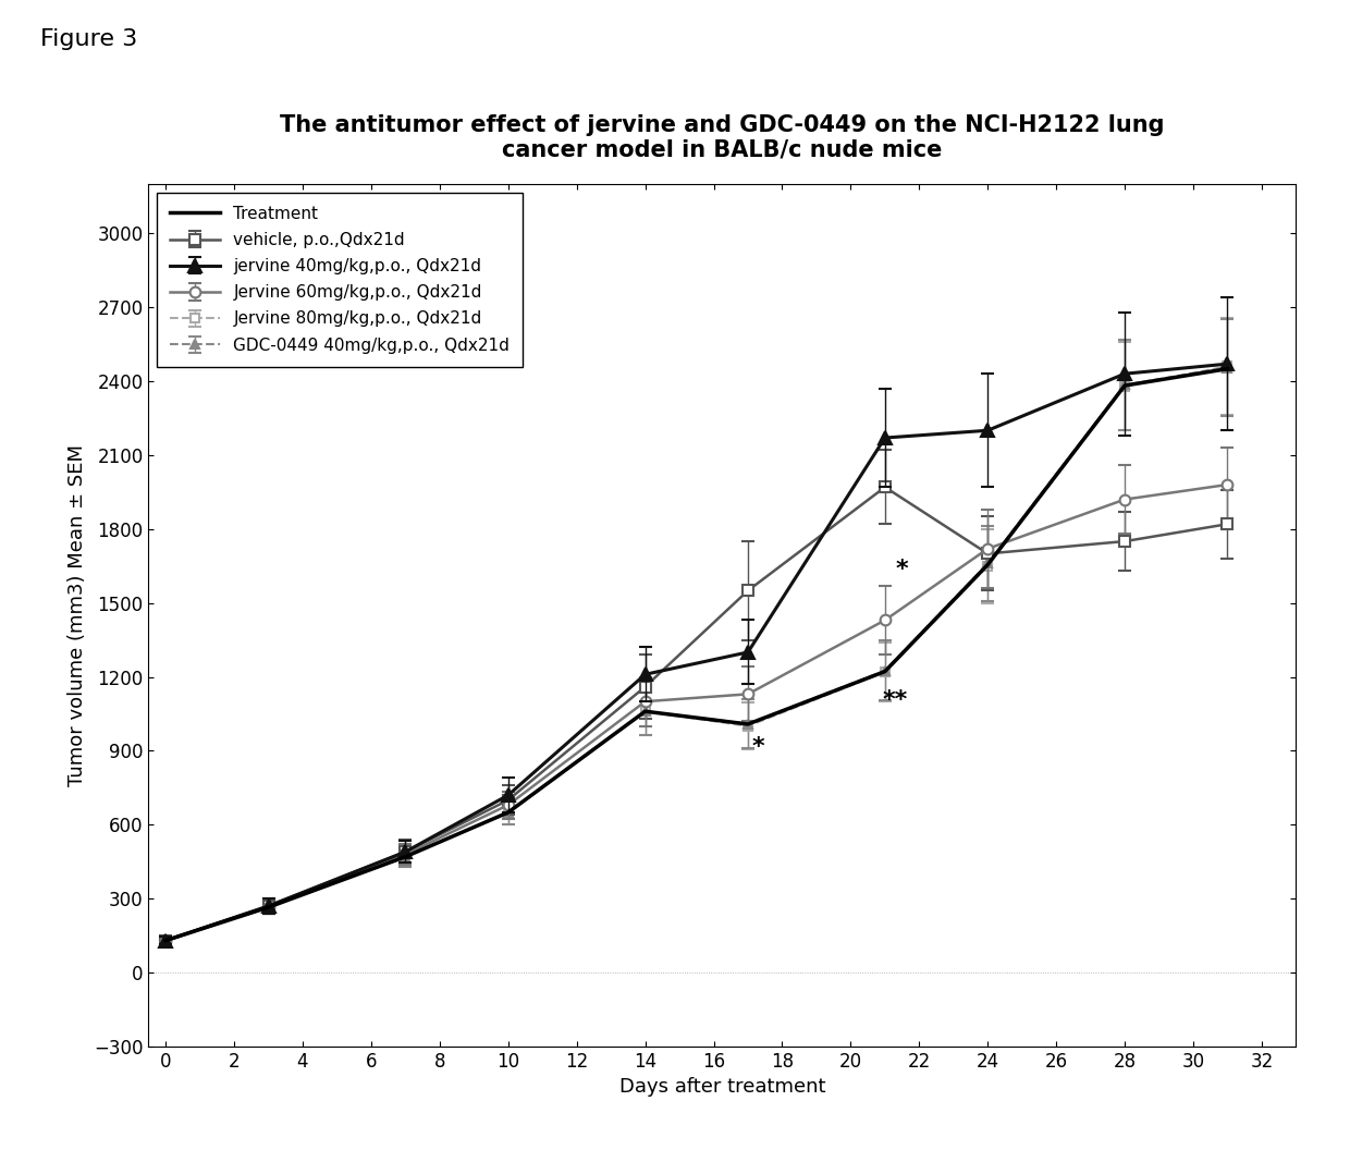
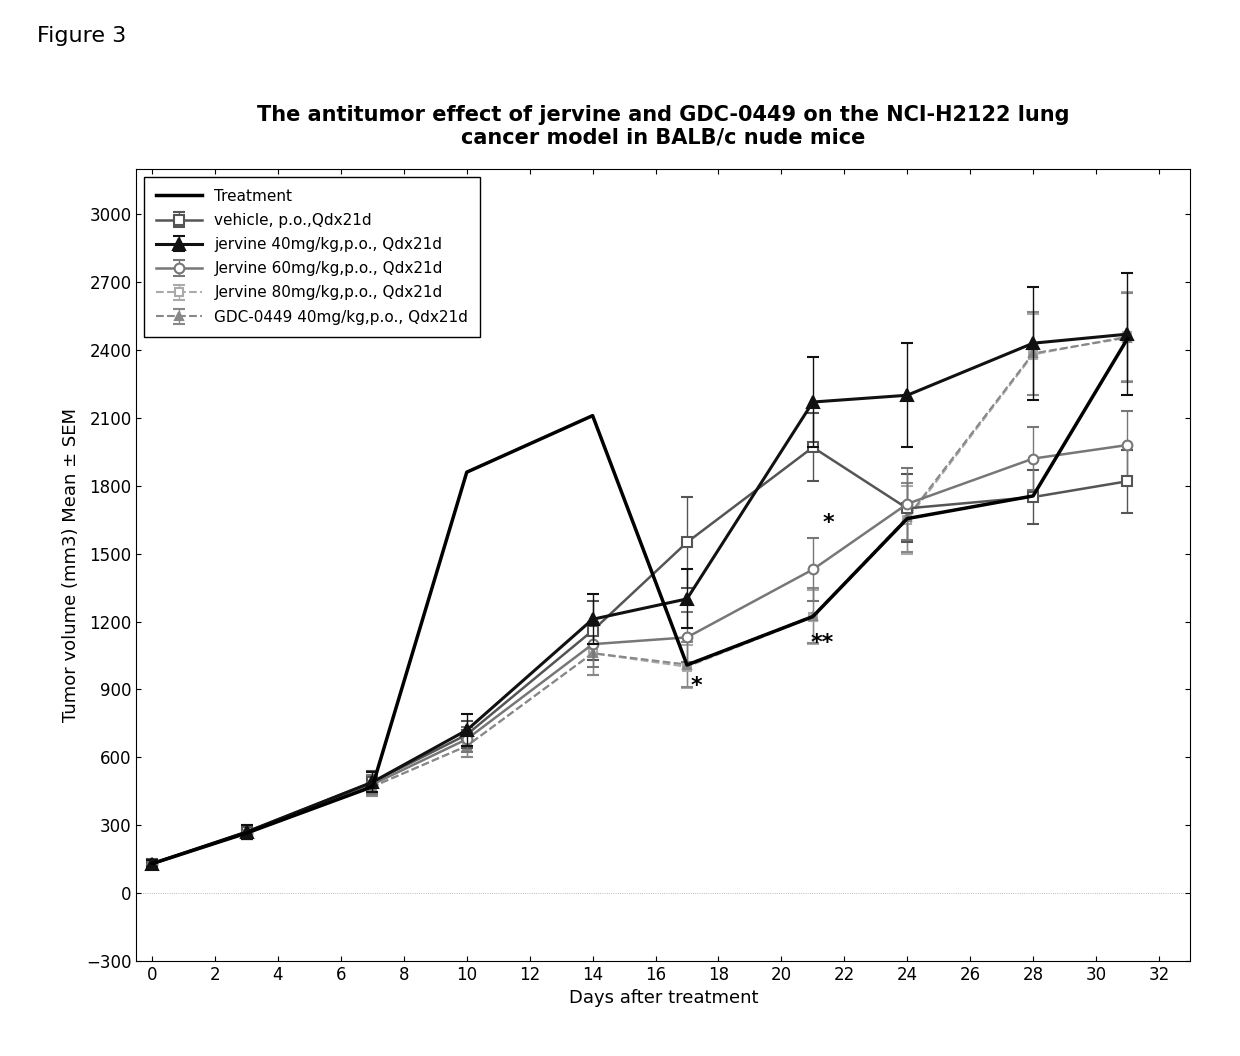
Treatment/10: 650 -> 1860
Treatment/14: 1060 -> 2110
Treatment/28: 2382 -> 1755
